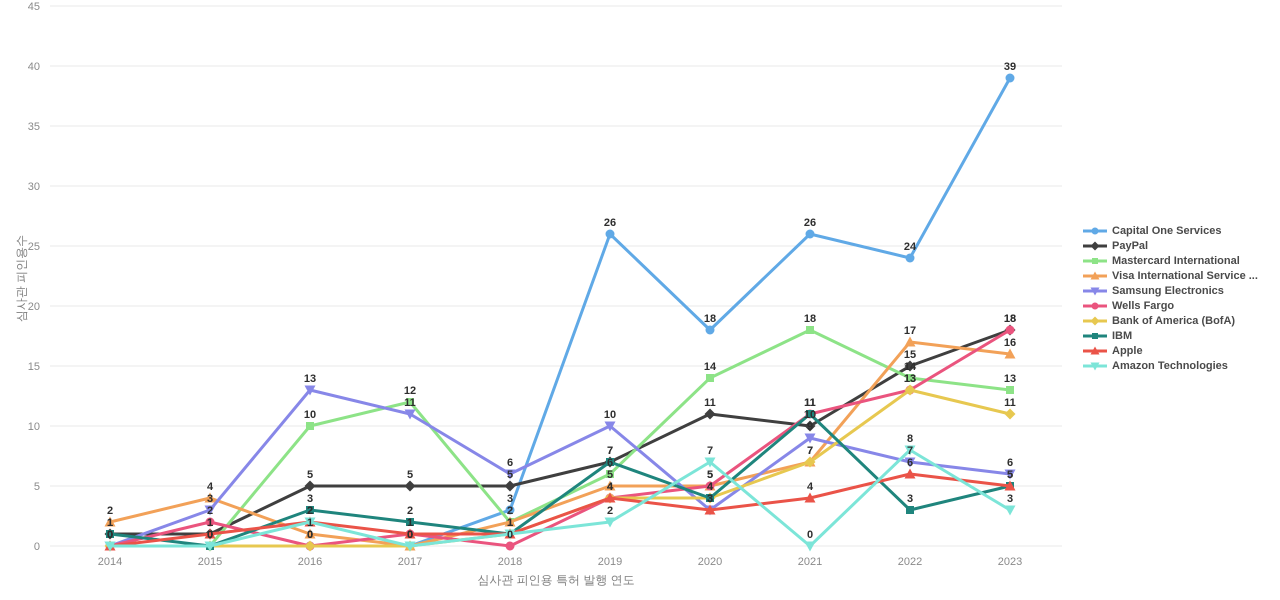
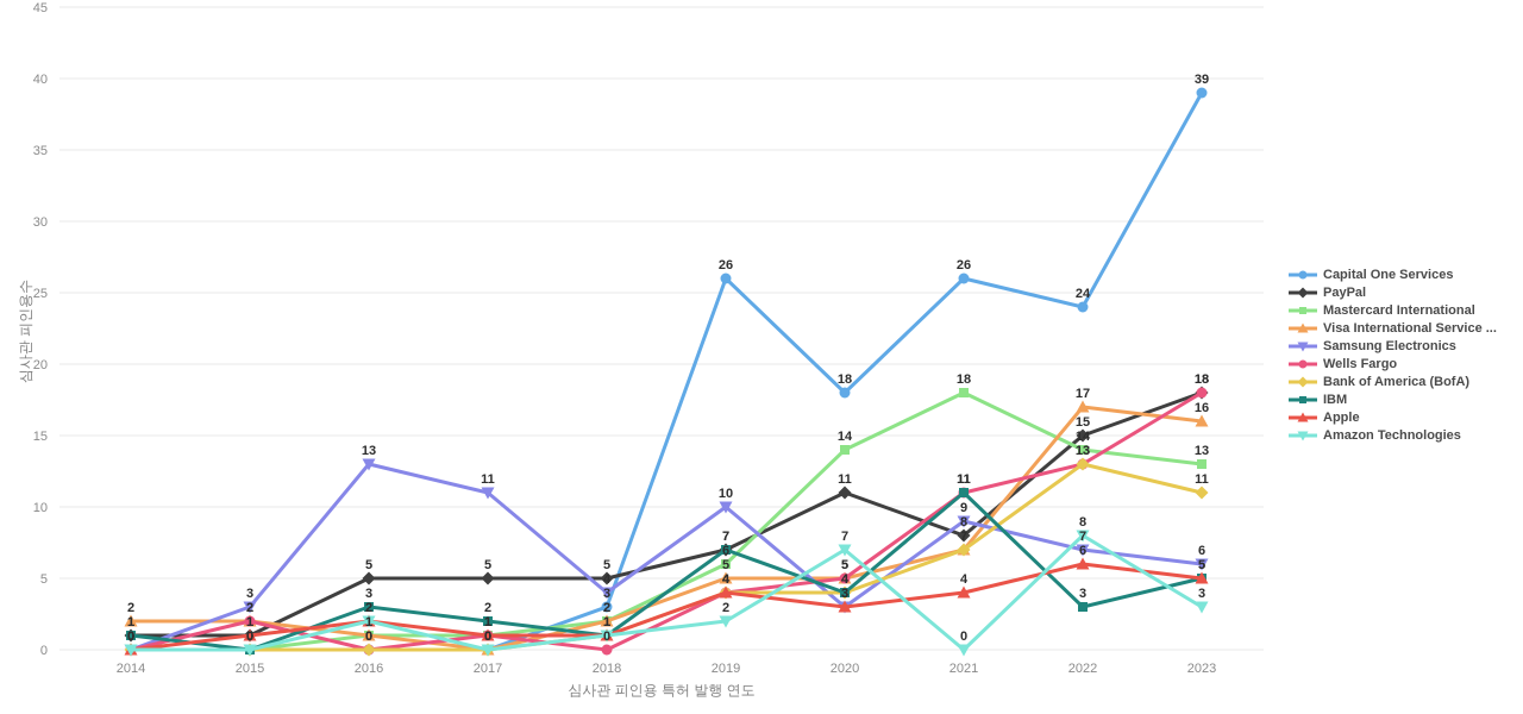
Visa International Service .../2015: 4 -> 2
Mastercard International/2016: 10 -> 1
Mastercard International/2017: 12 -> 1
Samsung Electronics/2018: 6 -> 4
PayPal/2021: 10 -> 8
